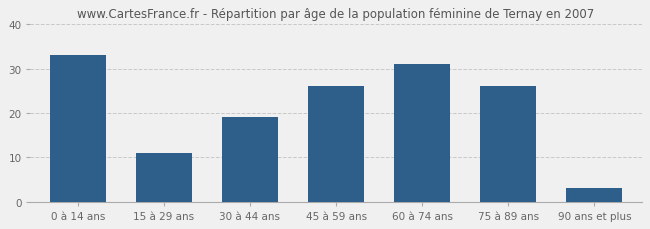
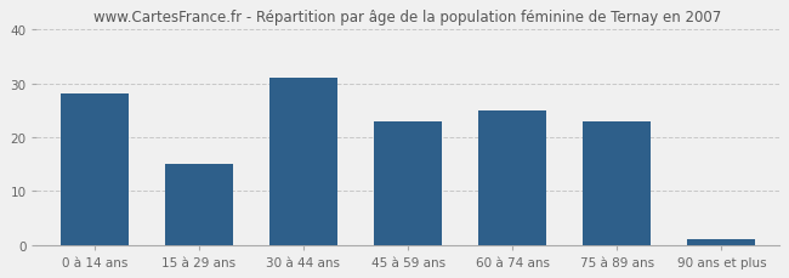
0 à 14 ans: 33 -> 28
15 à 29 ans: 11 -> 15
30 à 44 ans: 19 -> 31
45 à 59 ans: 26 -> 23
60 à 74 ans: 31 -> 25
75 à 89 ans: 26 -> 23
90 ans et plus: 3 -> 1
